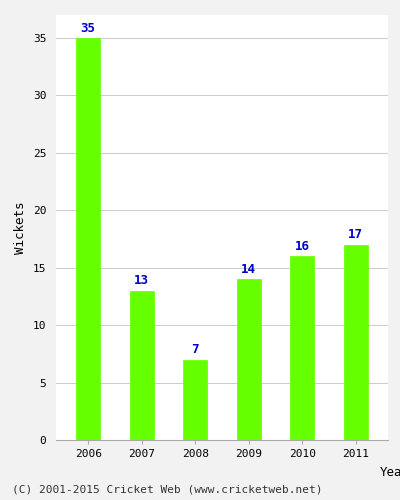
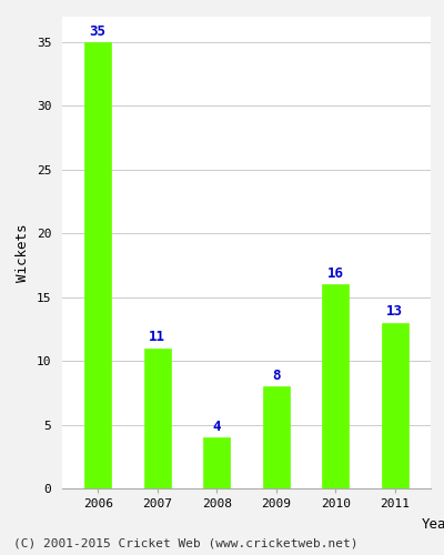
2007: 13 -> 11
2008: 7 -> 4
2009: 14 -> 8
2011: 17 -> 13
